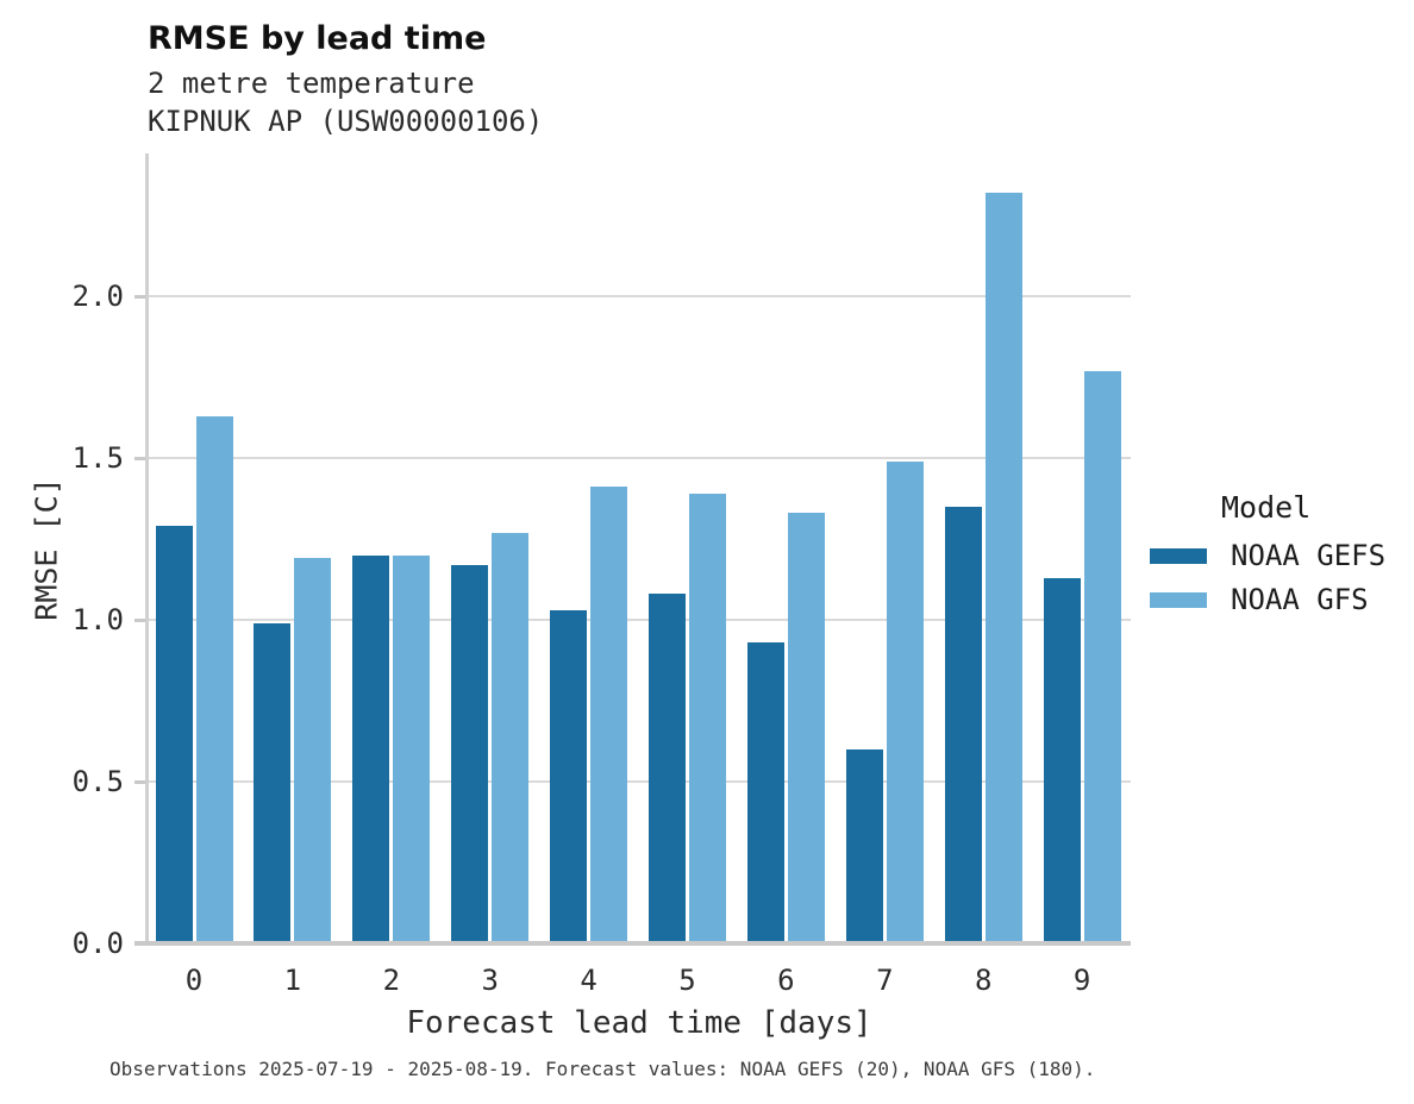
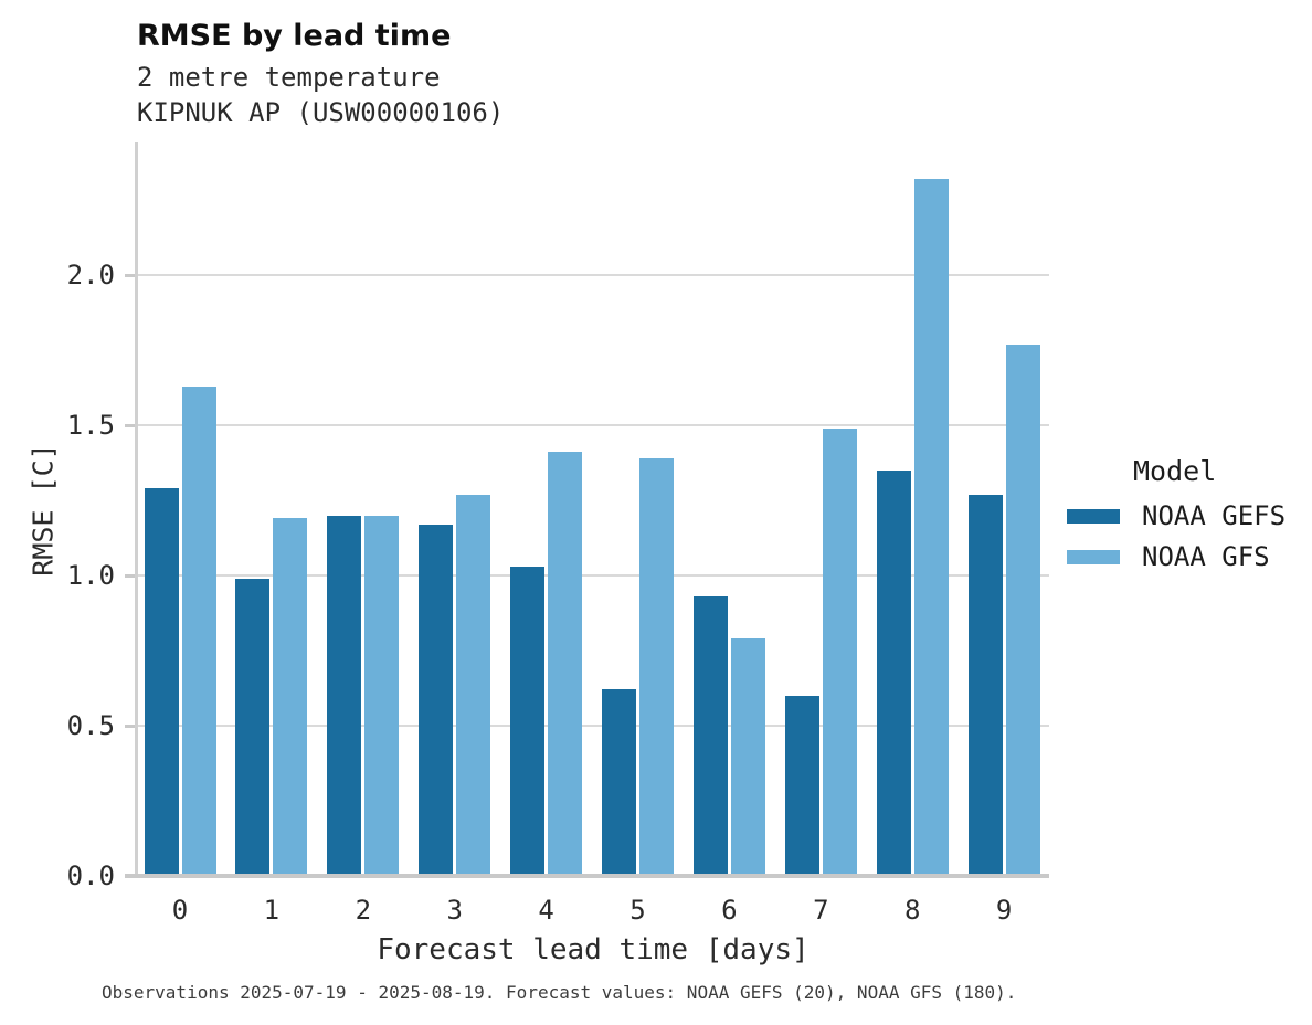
NOAA GEFS/5: 1.08 -> 0.62
NOAA GFS/6: 1.33 -> 0.79
NOAA GEFS/9: 1.13 -> 1.27
